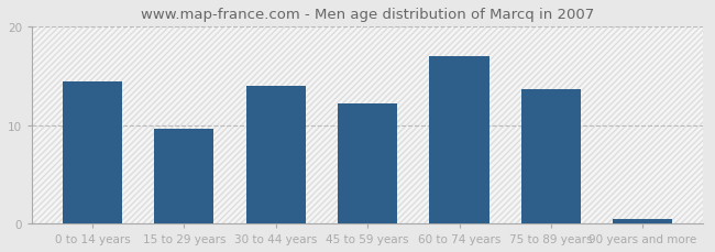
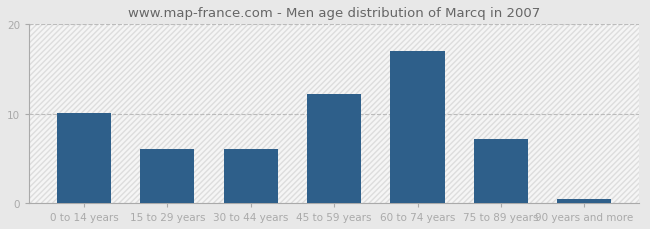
0 to 14 years: 14.4 -> 10.1
15 to 29 years: 9.6 -> 6.1
30 to 44 years: 14.0 -> 6.0
75 to 89 years: 13.6 -> 7.2
